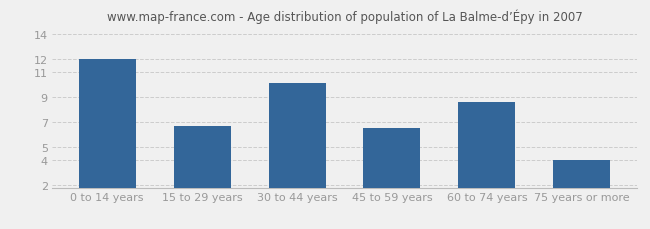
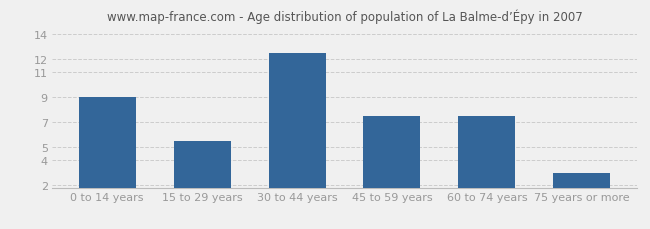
0 to 14 years: 12.0 -> 9.0
15 to 29 years: 6.7 -> 5.5
30 to 44 years: 10.1 -> 12.5
45 to 59 years: 6.5 -> 7.5
60 to 74 years: 8.6 -> 7.5
75 years or more: 4.0 -> 3.0
